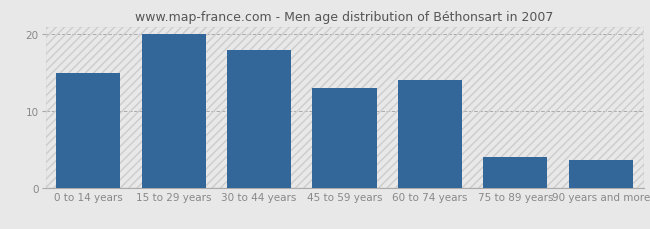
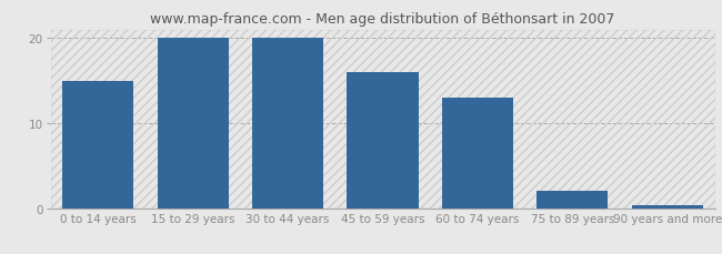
30 to 44 years: 18.0 -> 20.0
45 to 59 years: 13.0 -> 16.0
60 to 74 years: 14.0 -> 13.0
75 to 89 years: 4.0 -> 2.0
90 years and more: 3.6 -> 0.3
